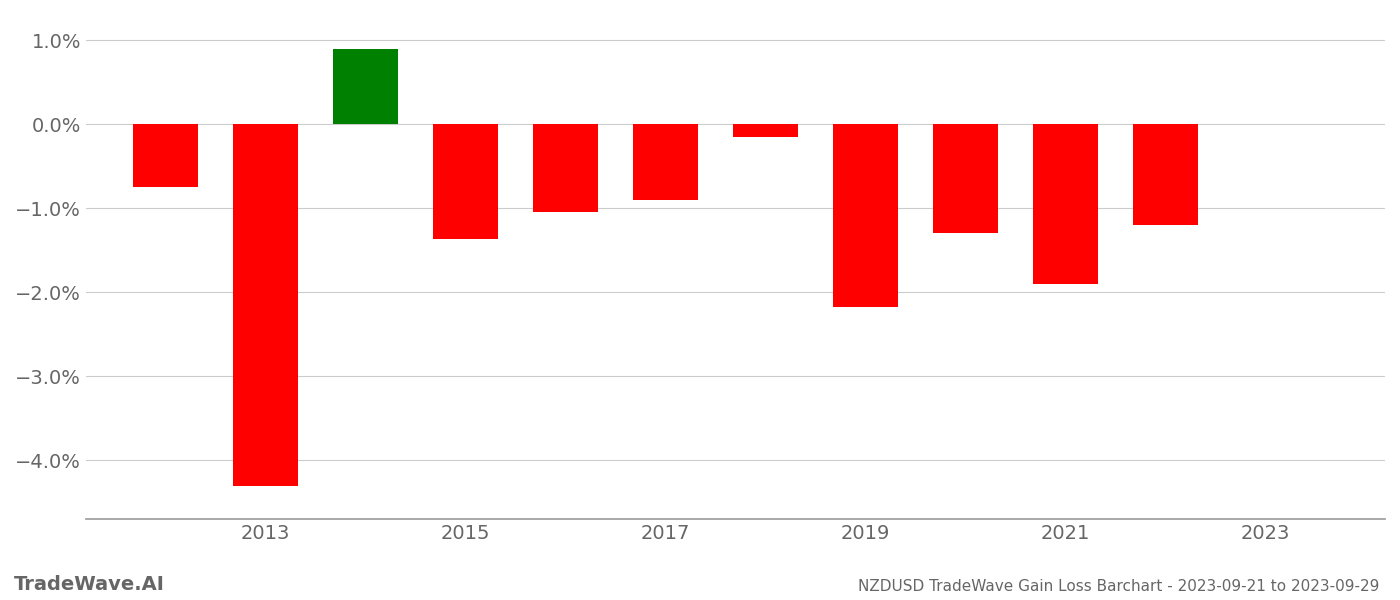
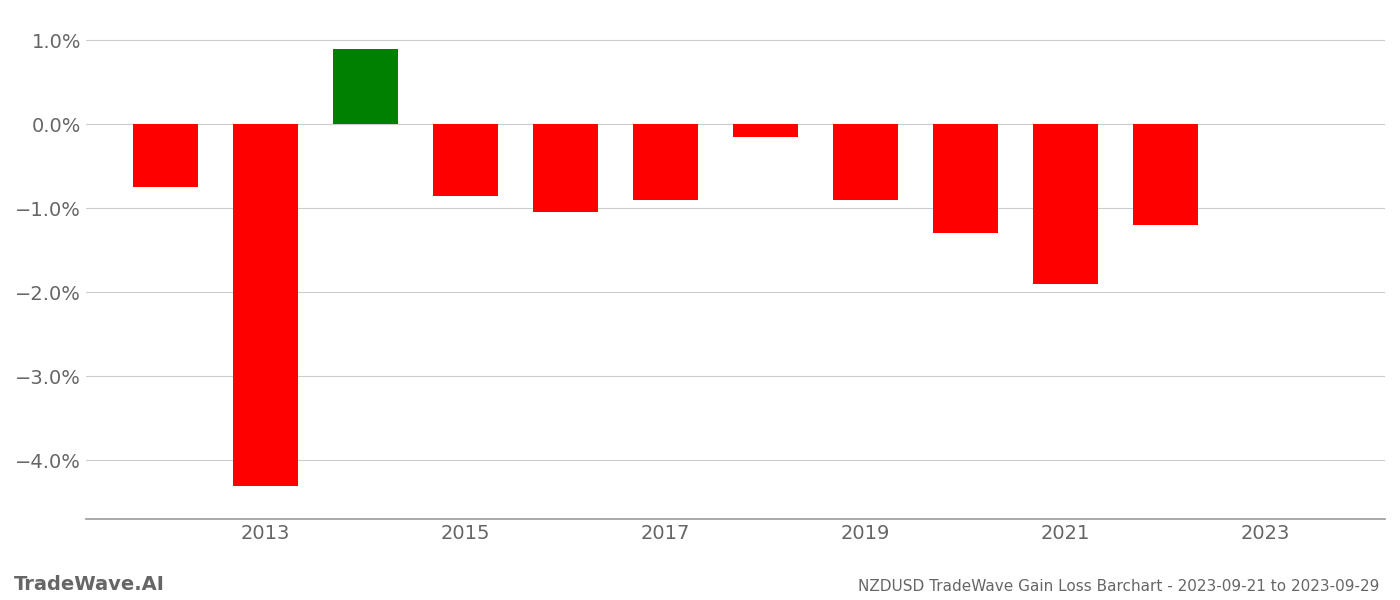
2015: -1.36% -> -0.85%
2019: -2.18% -> -0.90%
